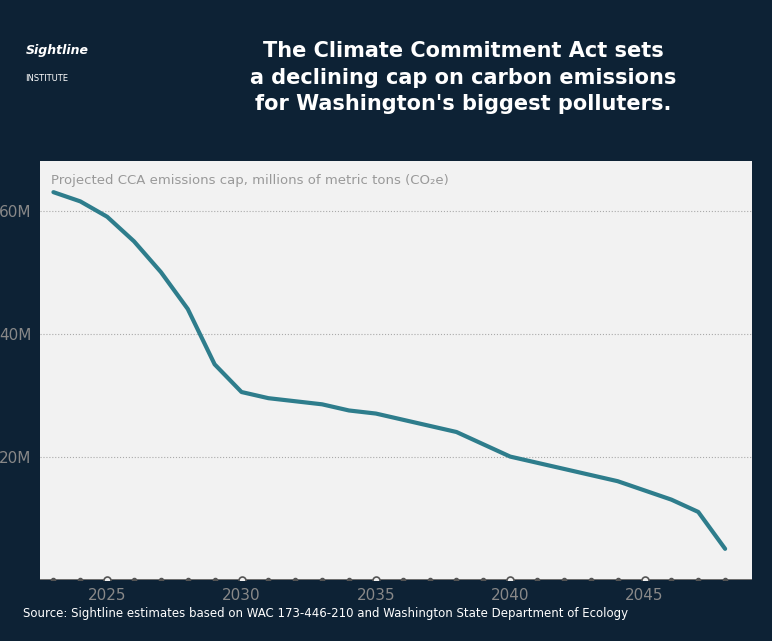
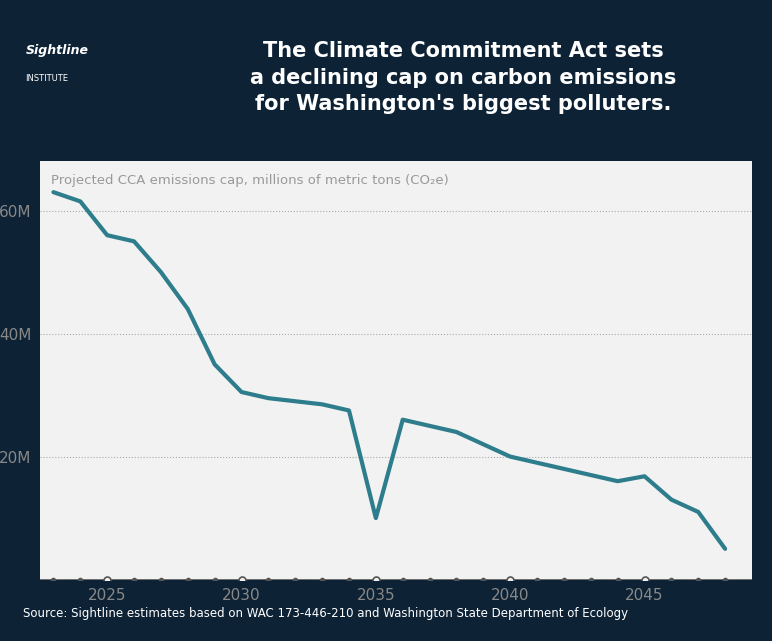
2025: 59.0M -> 56.0M
2035: 27.0M -> 10.0M
2045: 14.5M -> 16.8M
